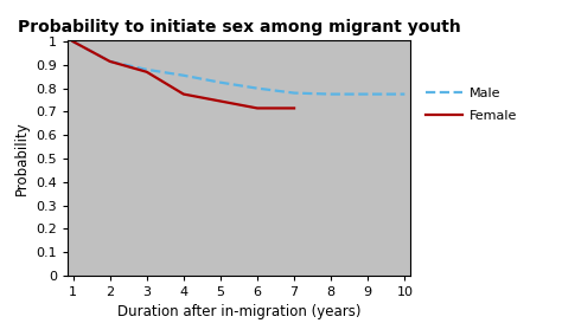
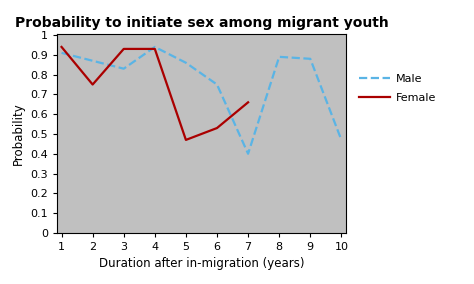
Male/1: 1.00 -> 0.91
Female/1: 1.00 -> 0.94
Male/2: 0.92 -> 0.87
Female/2: 0.92 -> 0.75
Male/3: 0.88 -> 0.83
Female/3: 0.87 -> 0.93
Male/4: 0.85 -> 0.94
Female/4: 0.78 -> 0.93
Male/5: 0.82 -> 0.86
Female/5: 0.74 -> 0.47
Male/6: 0.80 -> 0.75
Female/6: 0.71 -> 0.53
Male/7: 0.78 -> 0.40
Female/7: 0.71 -> 0.66
Male/8: 0.78 -> 0.89
Male/9: 0.78 -> 0.88
Male/10: 0.78 -> 0.47
